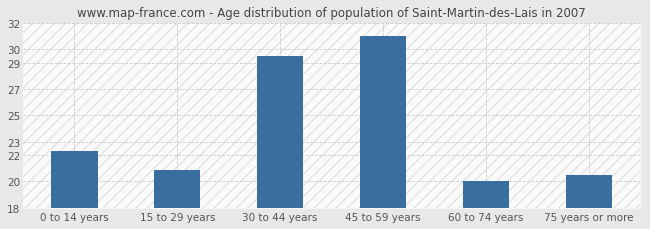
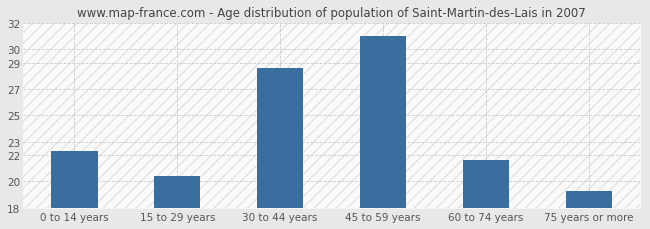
15 to 29 years: 20.9 -> 20.4
30 to 44 years: 29.5 -> 28.6
60 to 74 years: 20.0 -> 21.6
75 years or more: 20.5 -> 19.3
